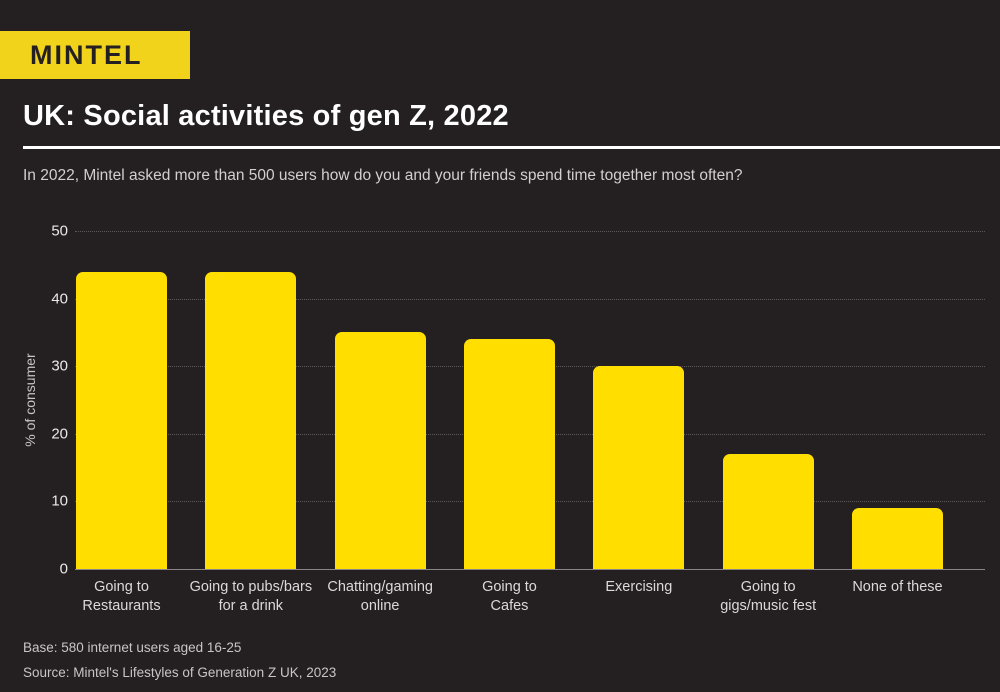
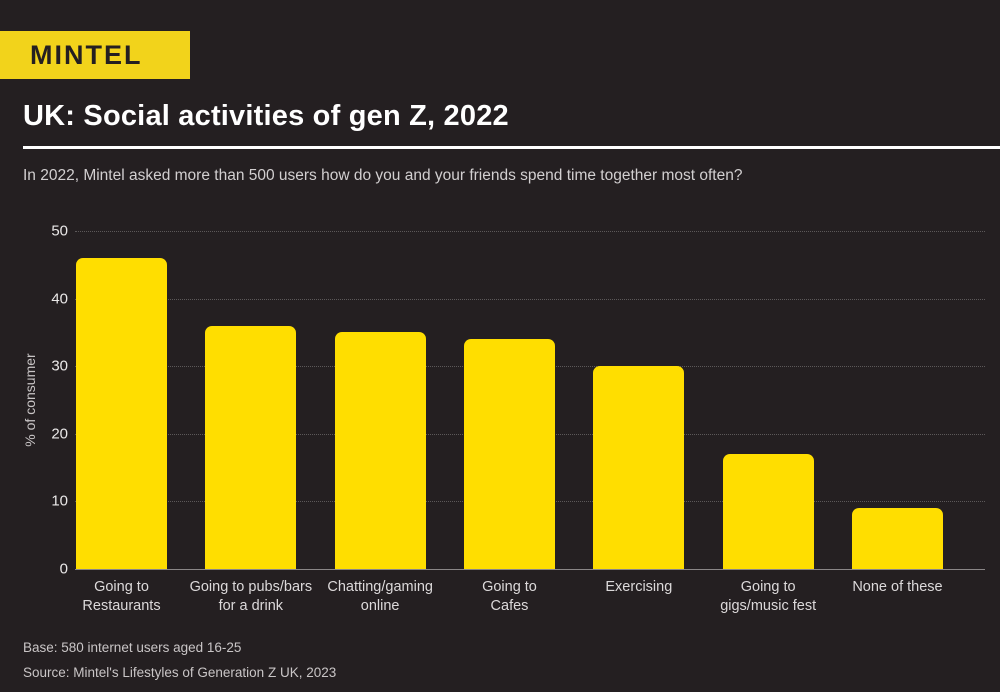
Going to Restaurants: 44 -> 46
Going to pubs/bars for a drink: 44 -> 36
